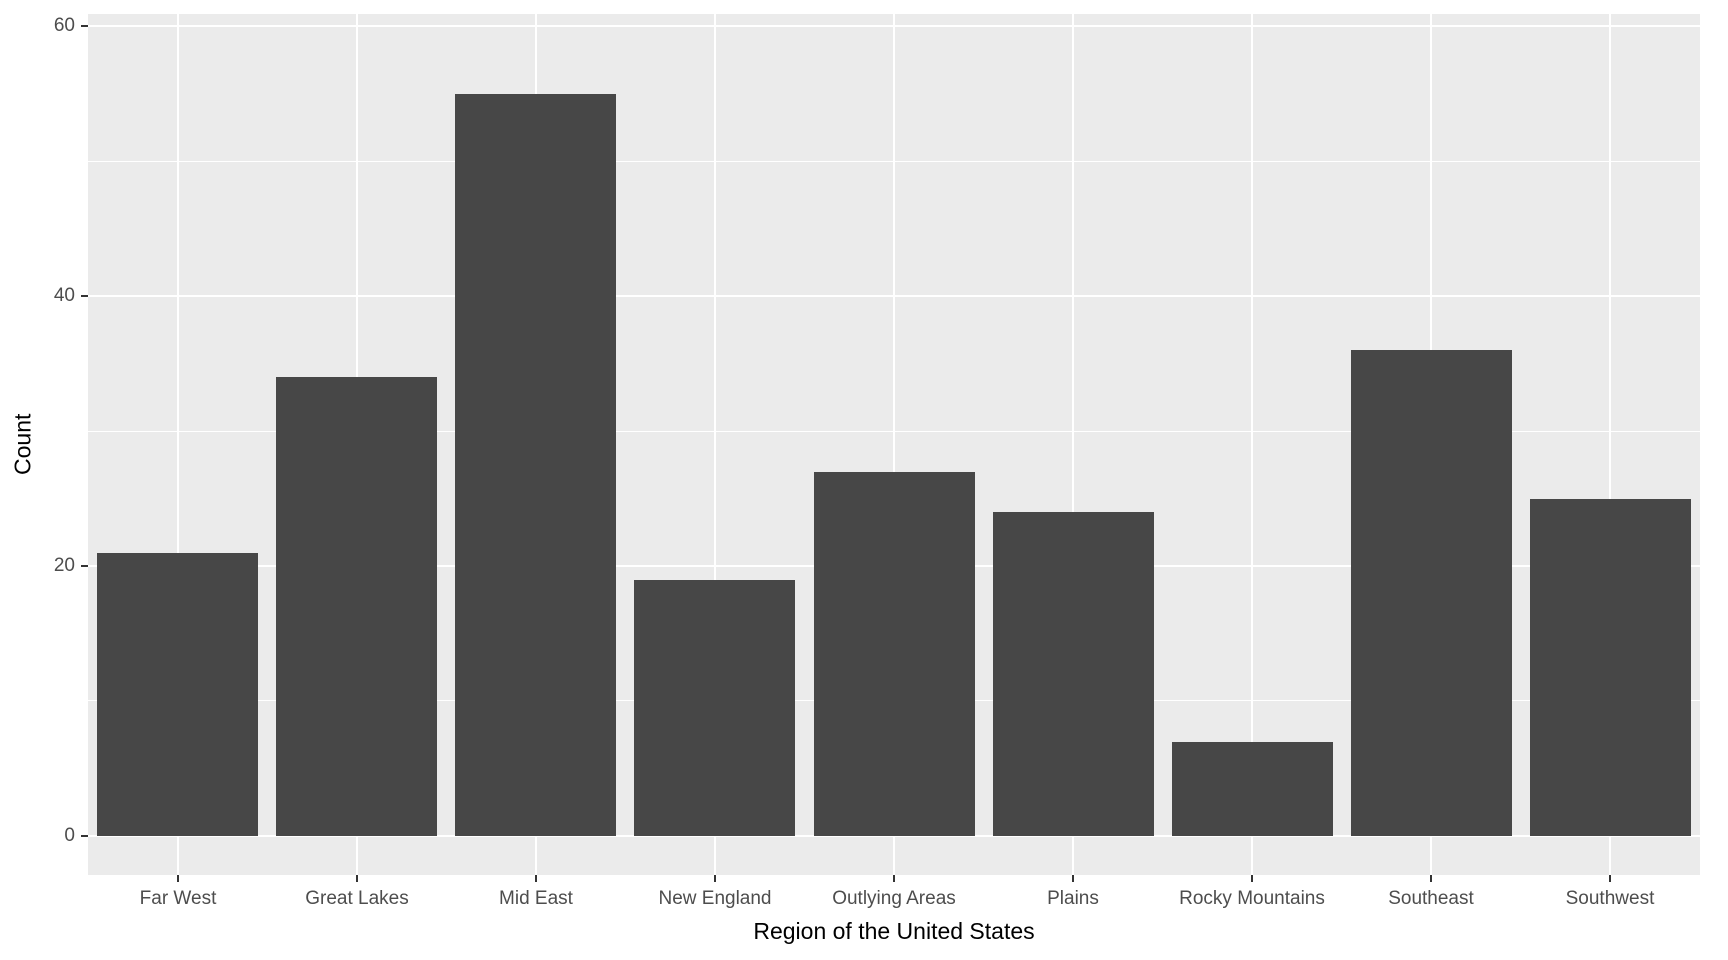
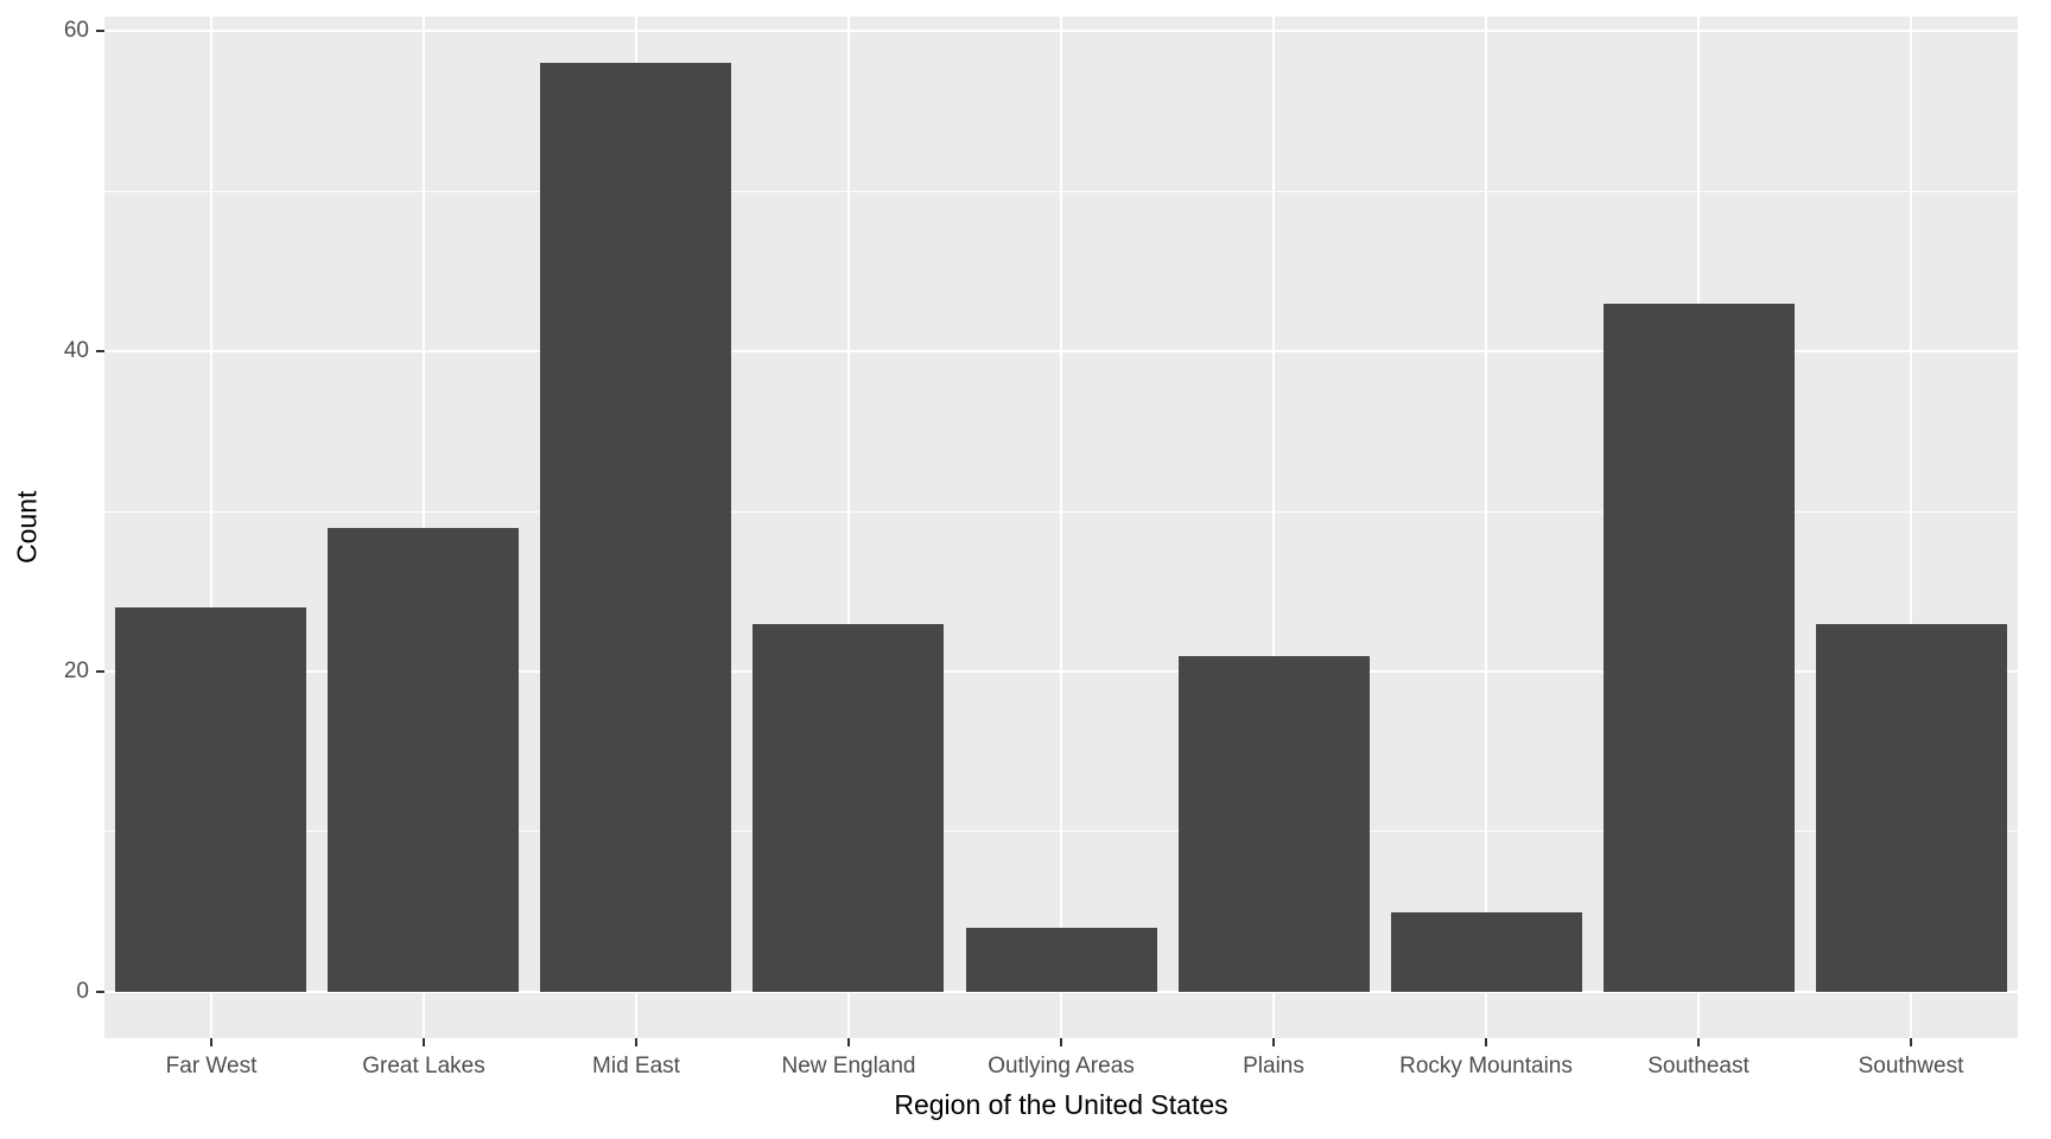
Far West: 21 -> 24
Great Lakes: 34 -> 29
Mid East: 55 -> 58
New England: 19 -> 23
Outlying Areas: 27 -> 4
Plains: 24 -> 21
Rocky Mountains: 7 -> 5
Southeast: 36 -> 43
Southwest: 25 -> 23
